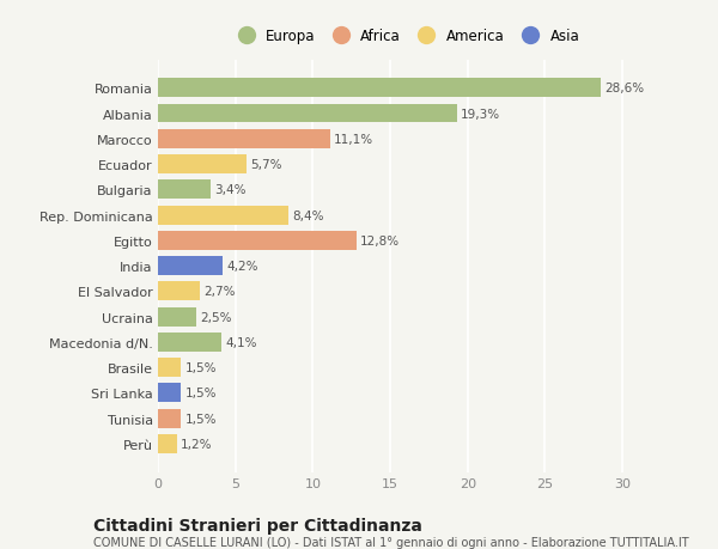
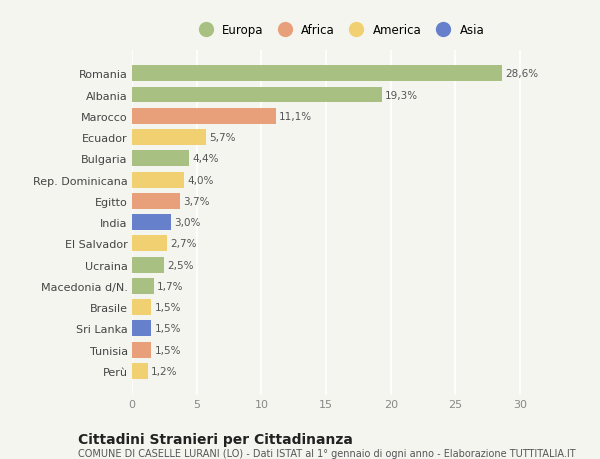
Bulgaria: 3,4% -> 4,4%
Rep. Dominicana: 8,4% -> 4,0%
Egitto: 12,8% -> 3,7%
India: 4,2% -> 3,0%
Macedonia d/N.: 4,1% -> 1,7%
